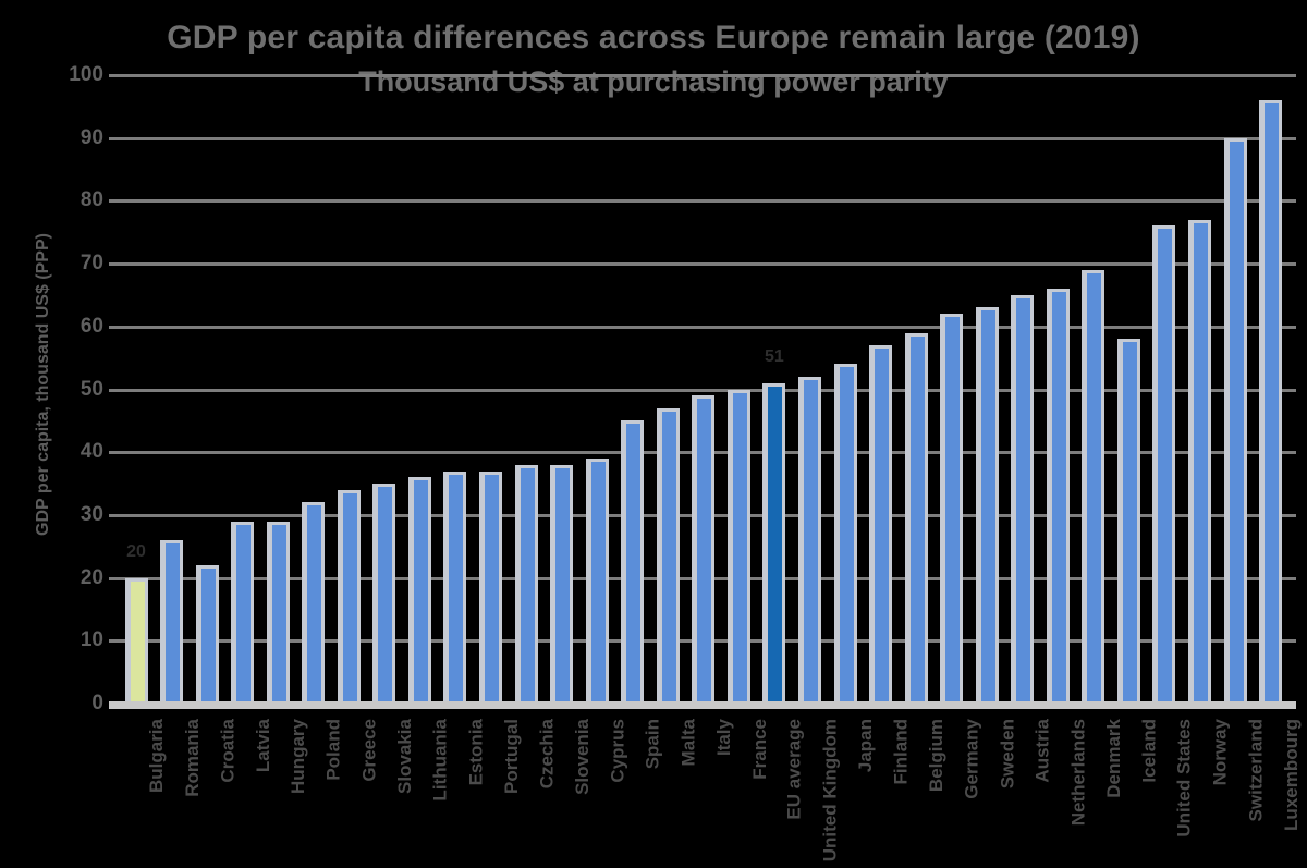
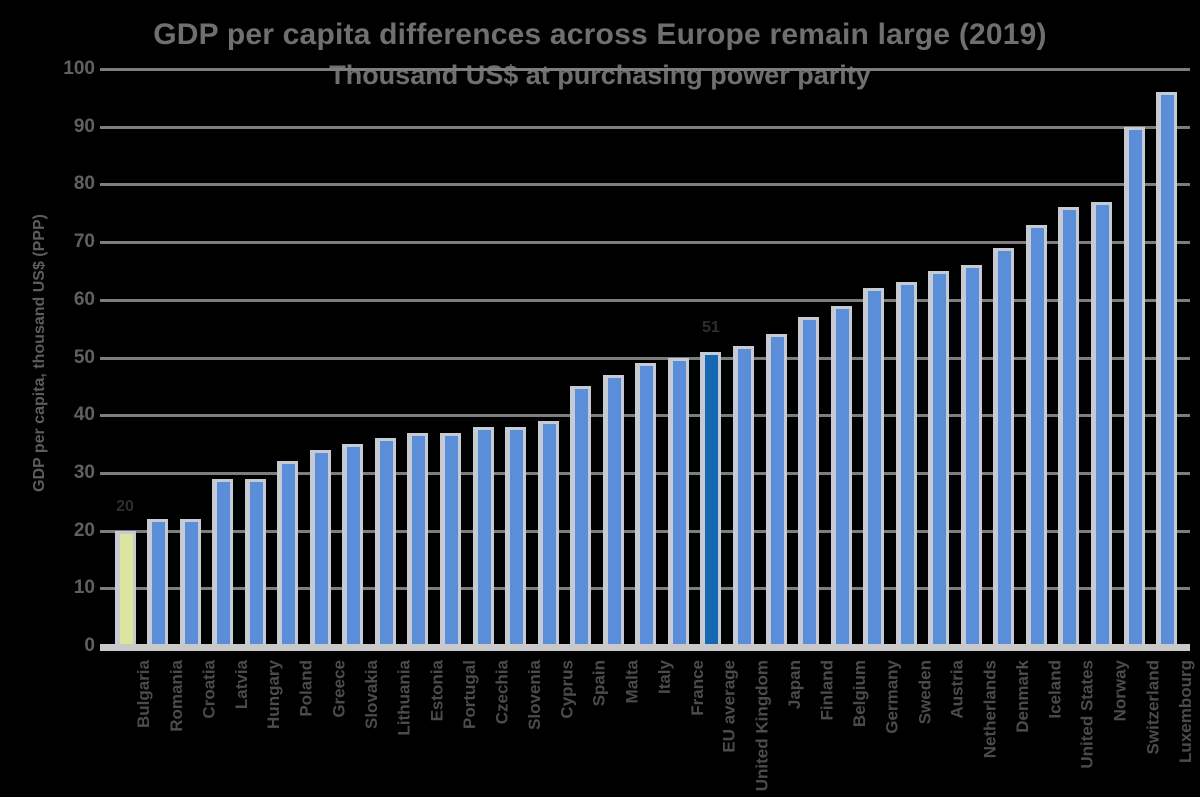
Romania: 26 -> 22
Iceland: 58 -> 73
